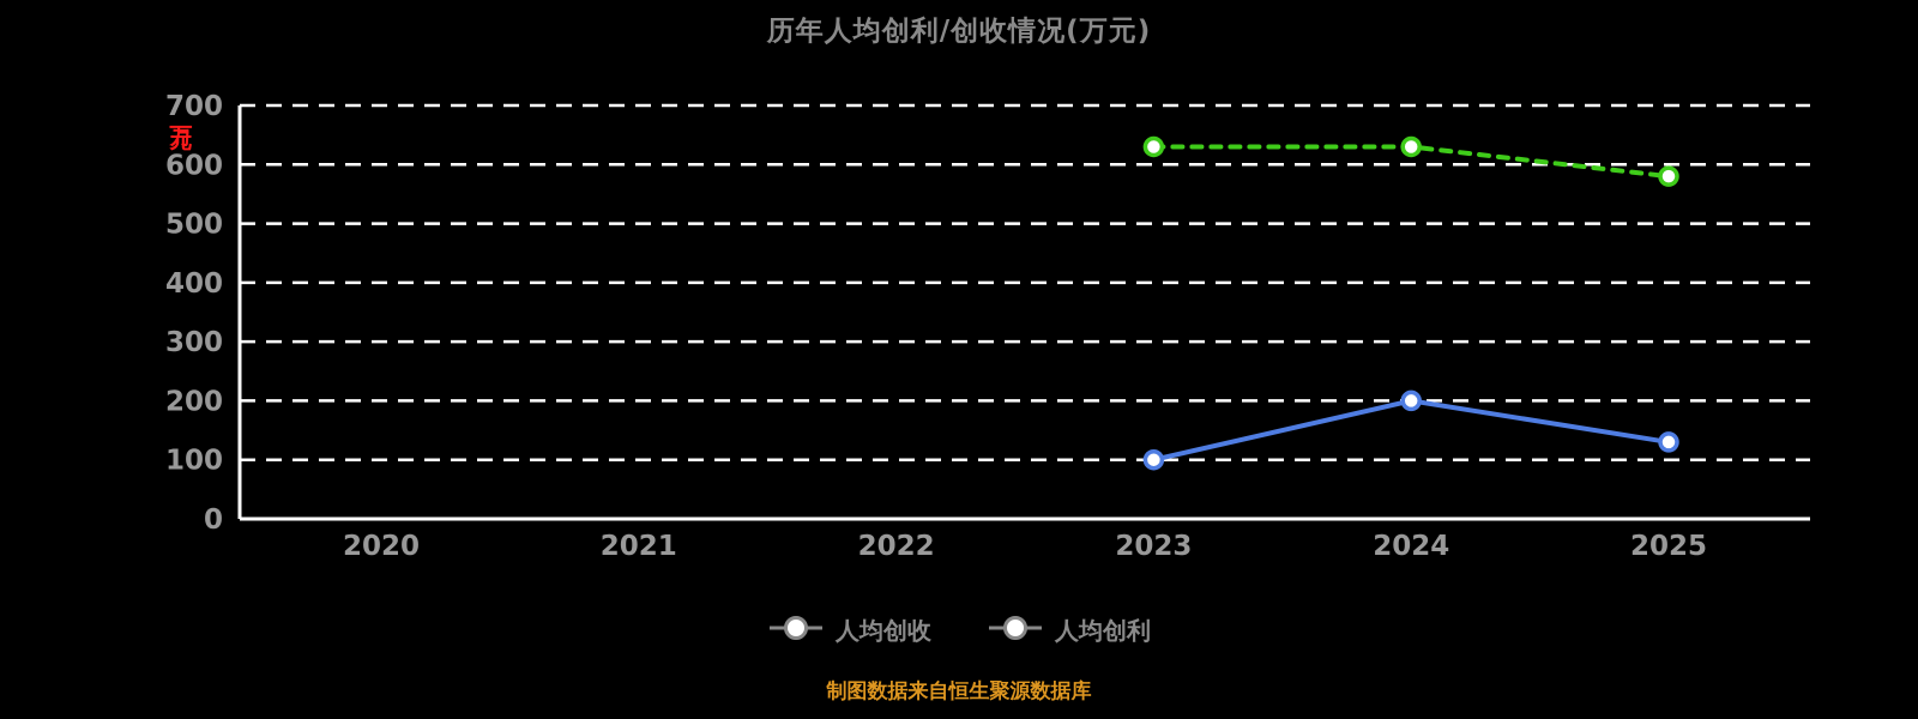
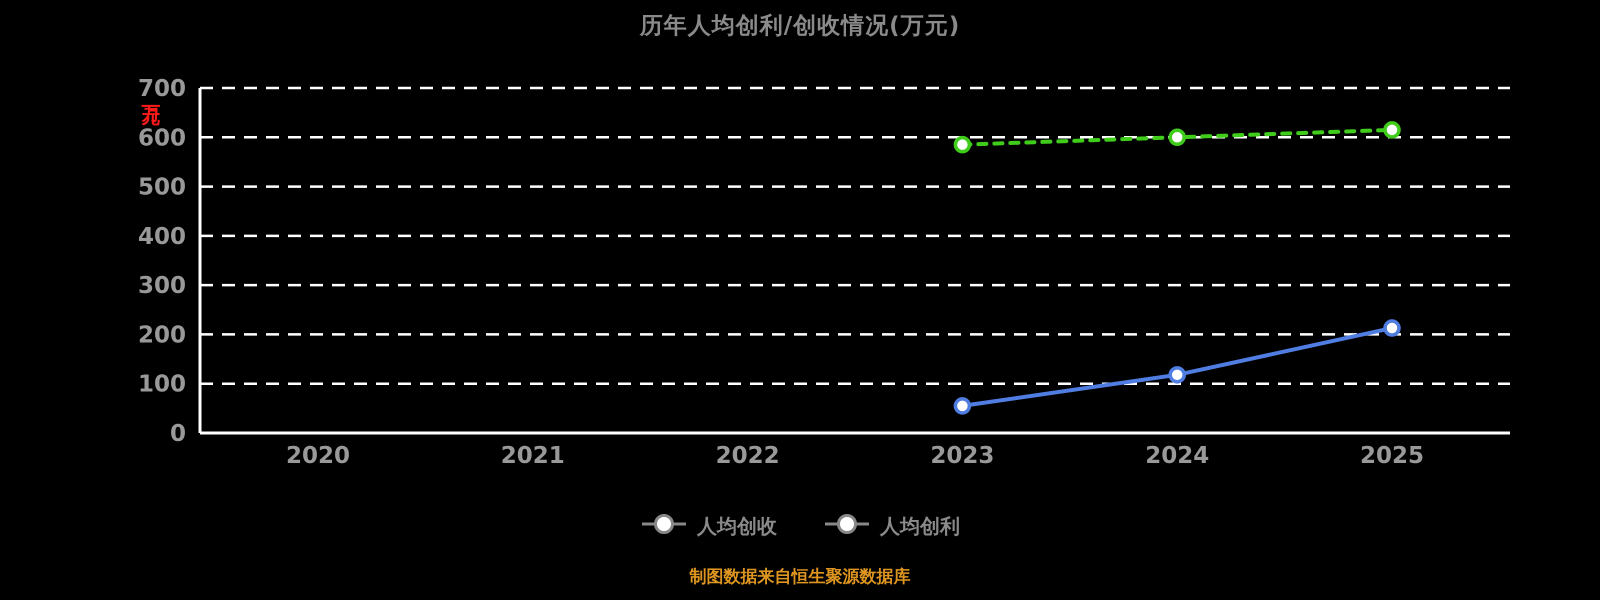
人均创收/2023: 630 -> 580
人均创利/2023: 100 -> 60
人均创收/2024: 630 -> 600
人均创利/2024: 200 -> 120
人均创收/2025: 580 -> 620
人均创利/2025: 130 -> 210
